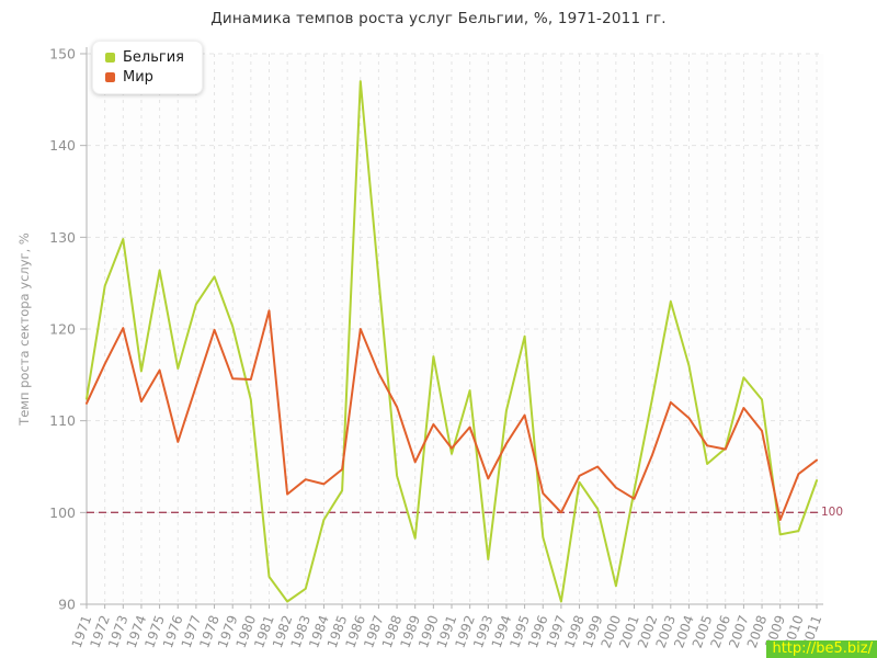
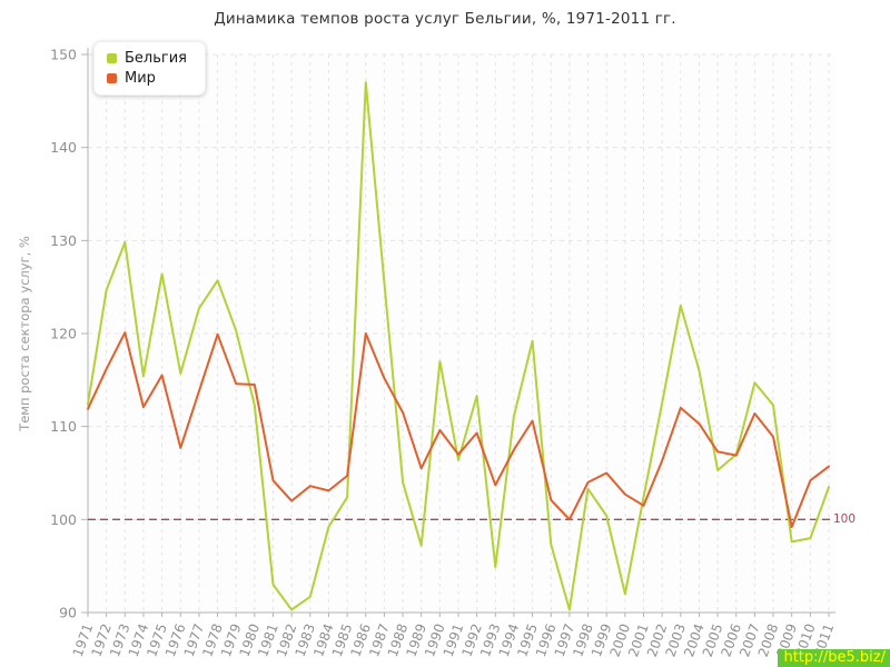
Мир/1981: 122 -> 104
